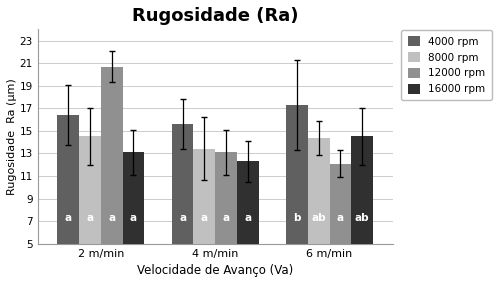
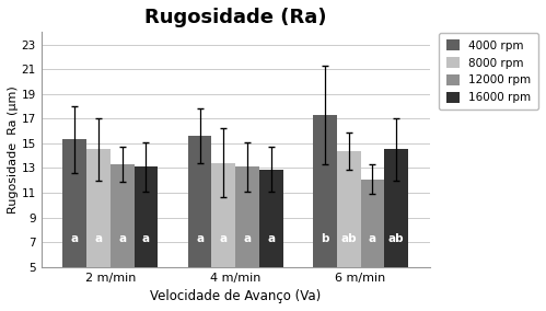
4000 rpm/2 m/min: 16.4 -> 15.3
12000 rpm/2 m/min: 20.7 -> 13.3
16000 rpm/4 m/min: 12.3 -> 12.9
